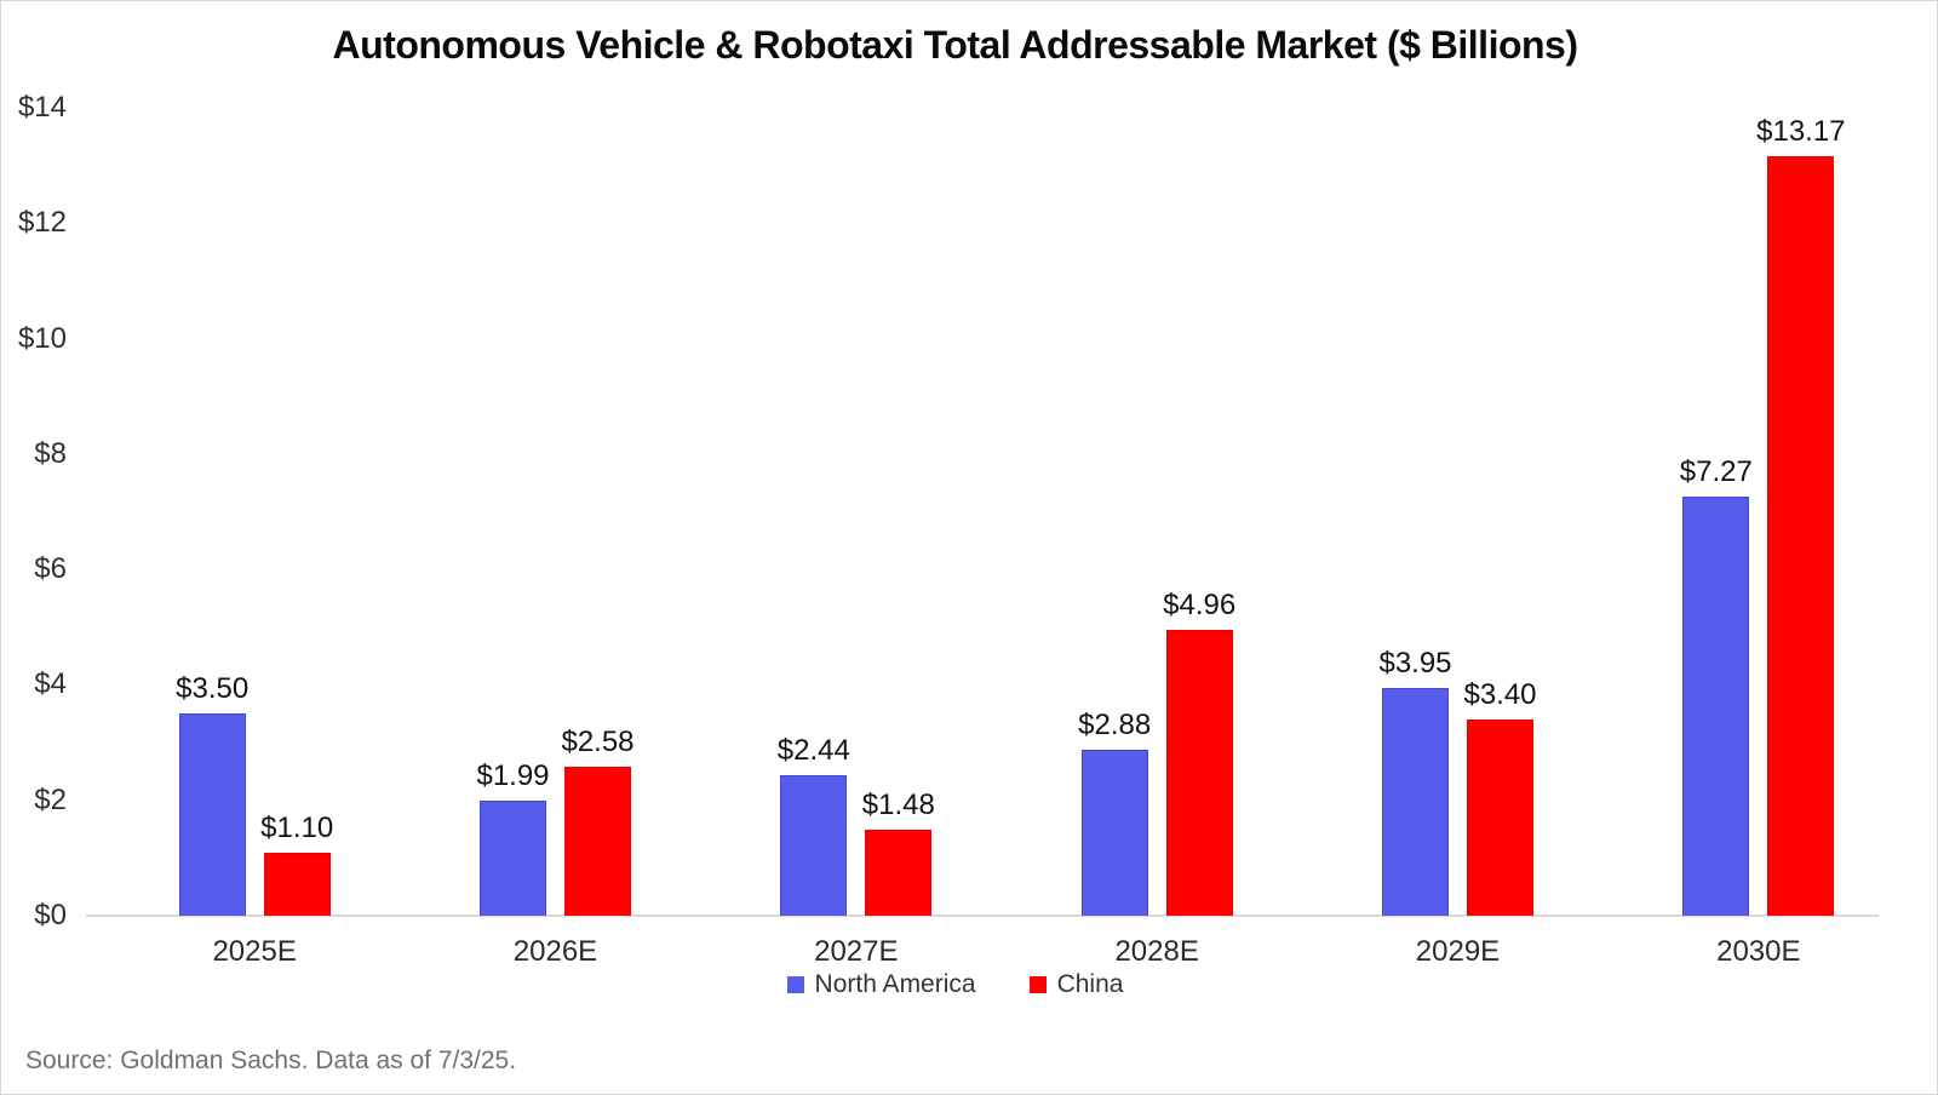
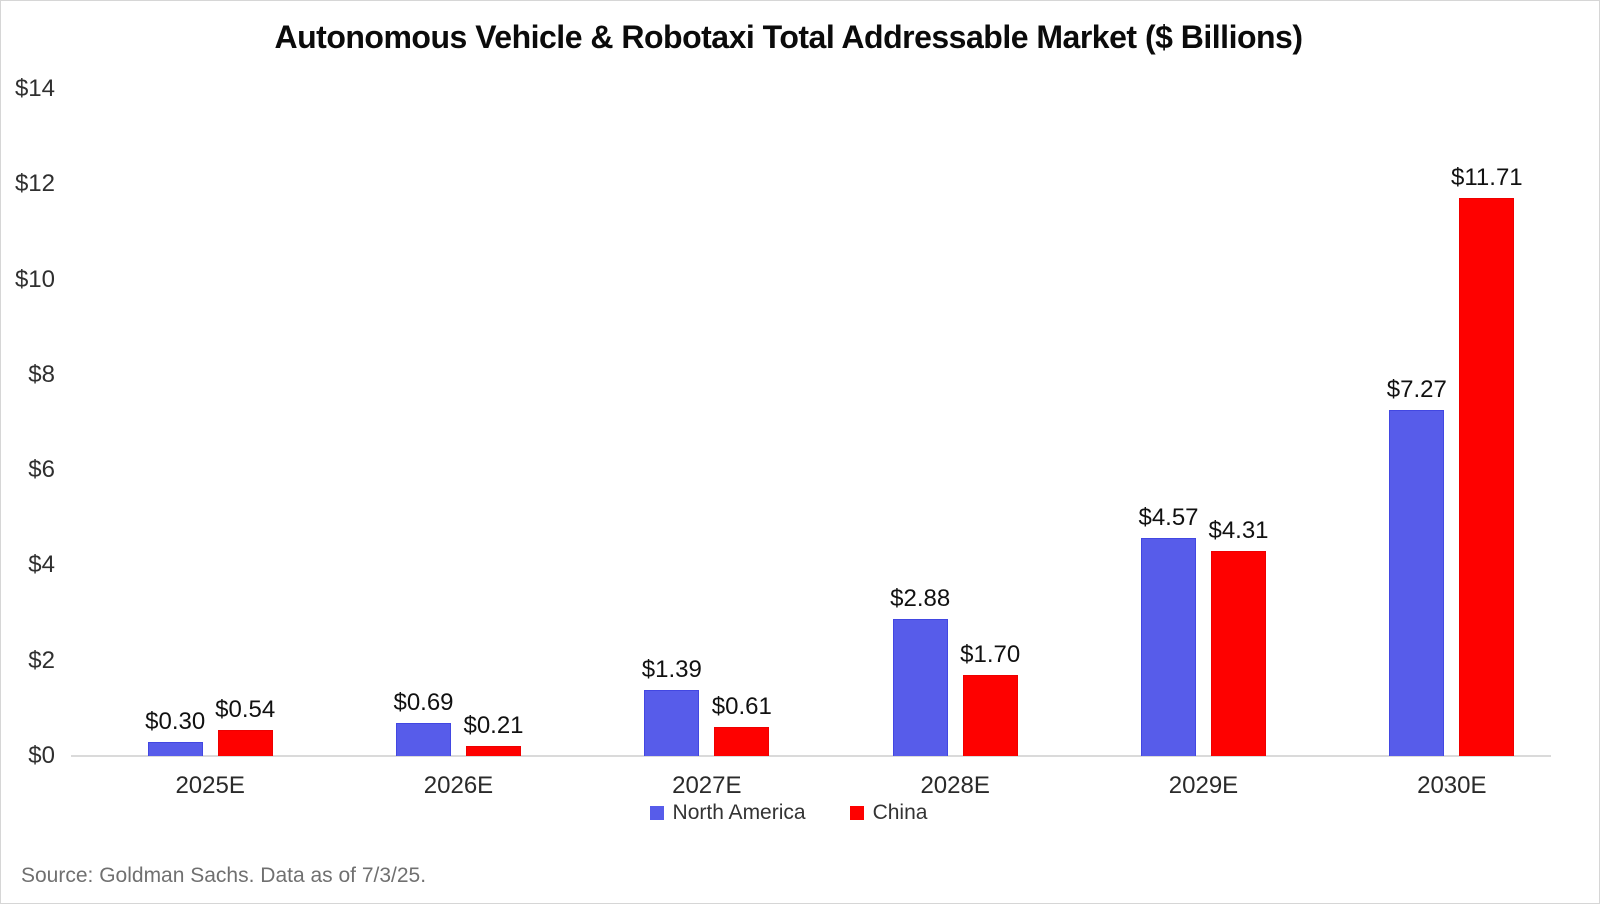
North America/2025E: $3.50 -> $0.30
China/2025E: $1.10 -> $0.54
North America/2026E: $1.99 -> $0.69
China/2026E: $2.58 -> $0.21
North America/2027E: $2.44 -> $1.39
China/2027E: $1.48 -> $0.61
China/2028E: $4.96 -> $1.70
North America/2029E: $3.95 -> $4.57
China/2029E: $3.40 -> $4.31
China/2030E: $13.17 -> $11.71
